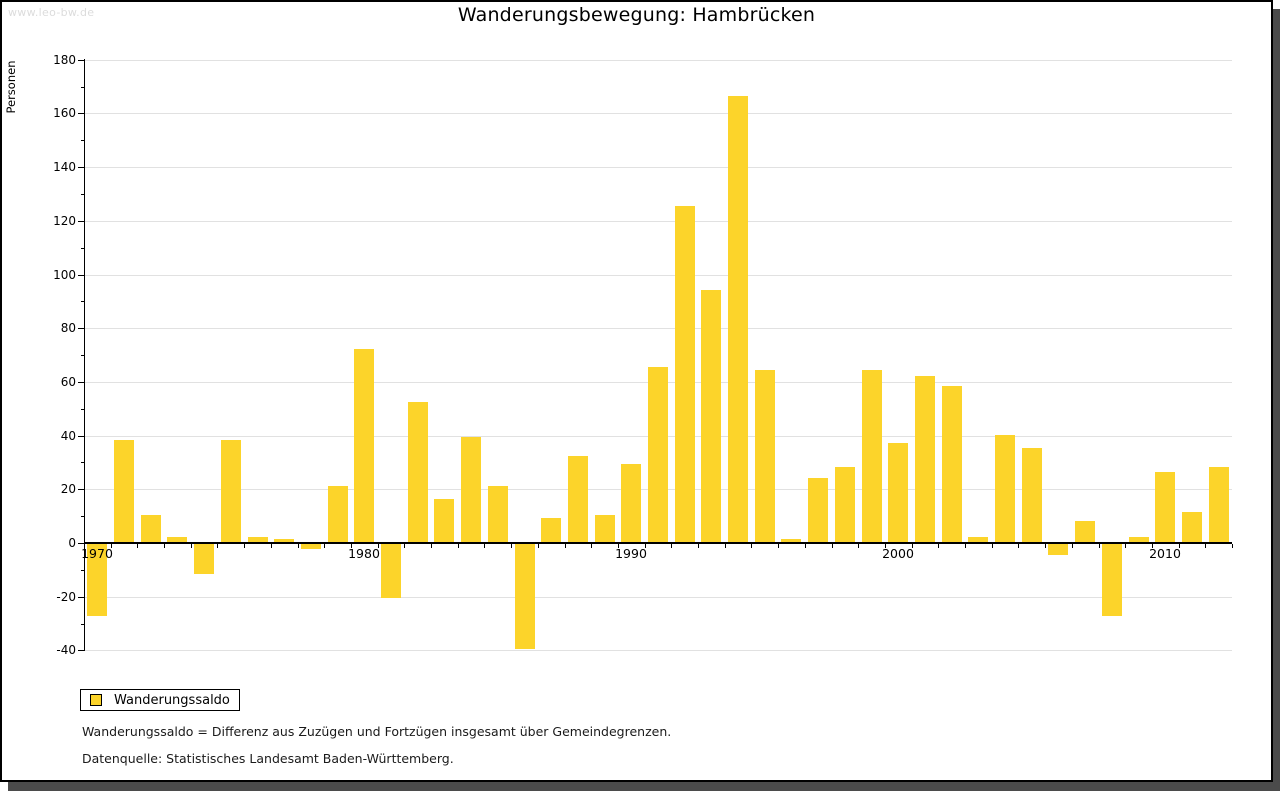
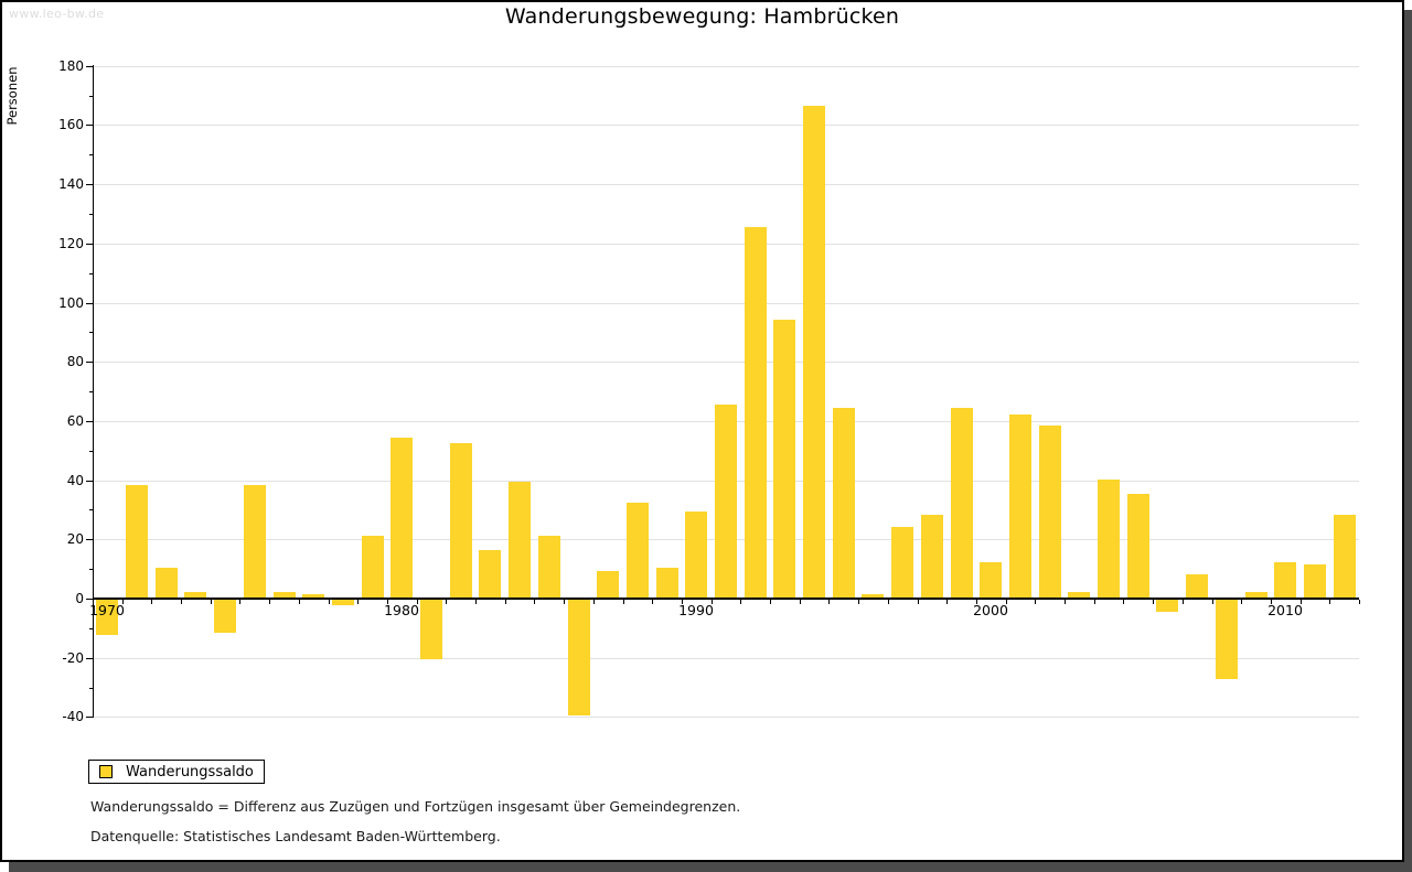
1970: -27 -> -12
1980: 72 -> 54
2000: 37 -> 12
2010: 26 -> 12
